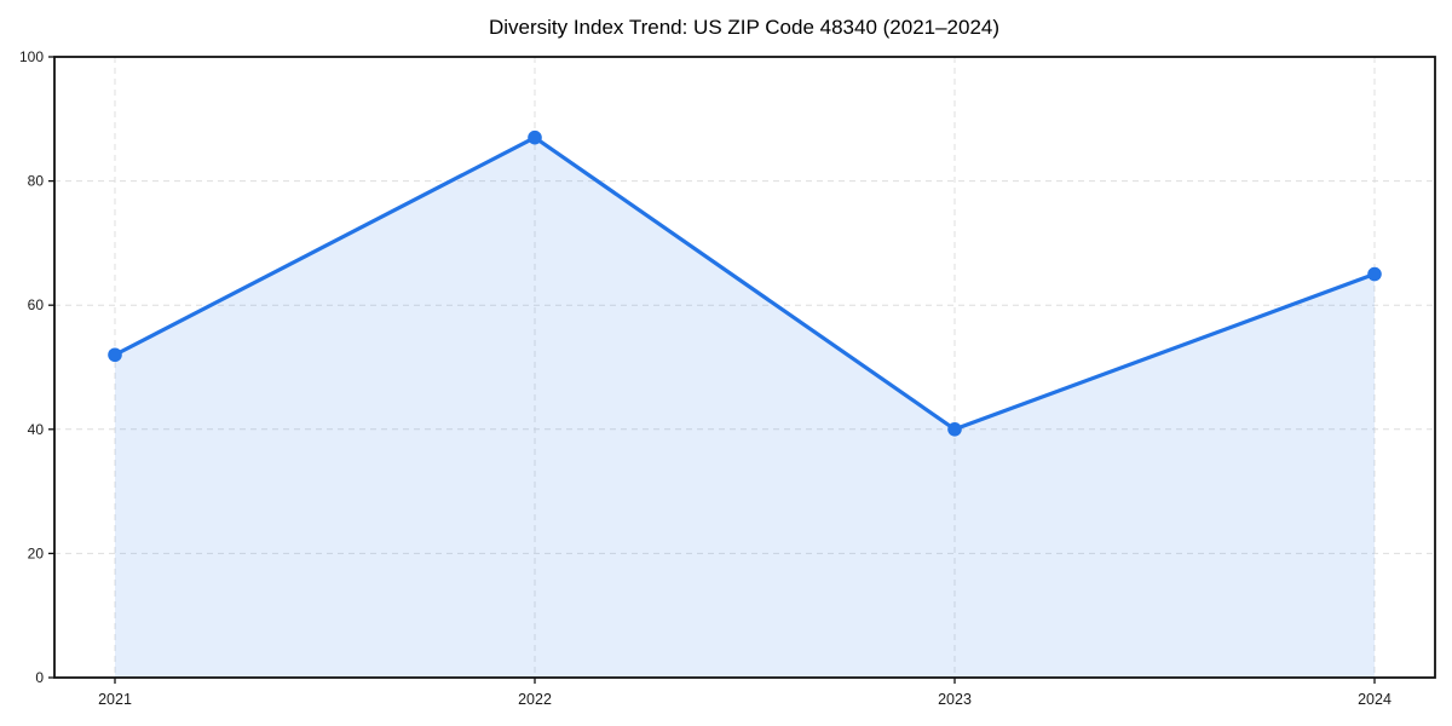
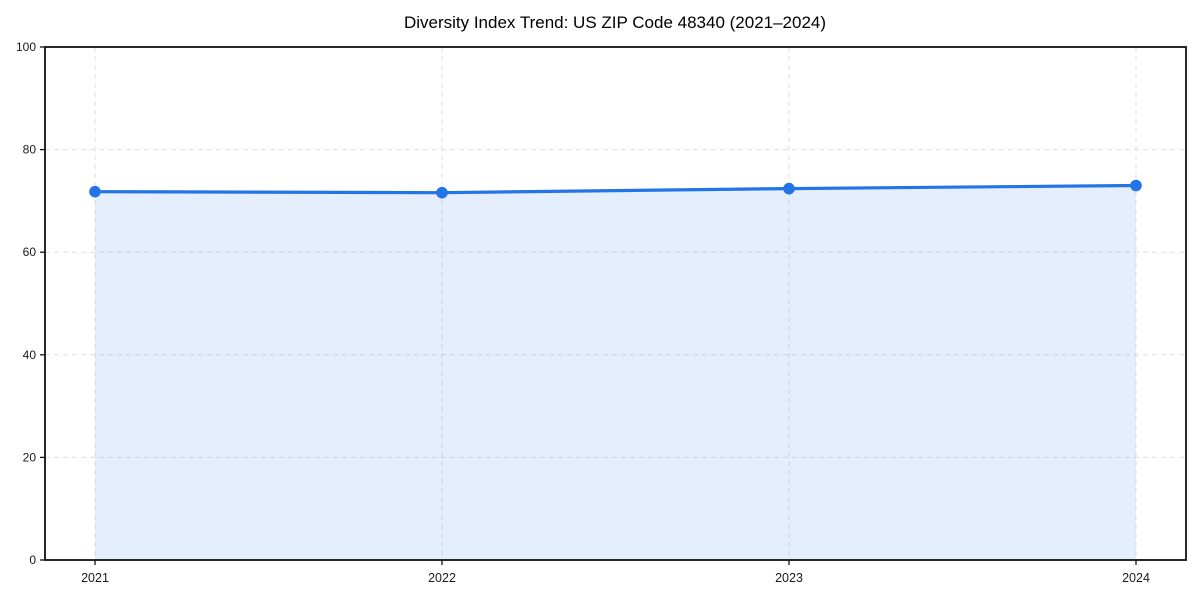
2021: 52 -> 72
2022: 87 -> 72
2023: 40 -> 72
2024: 65 -> 73
